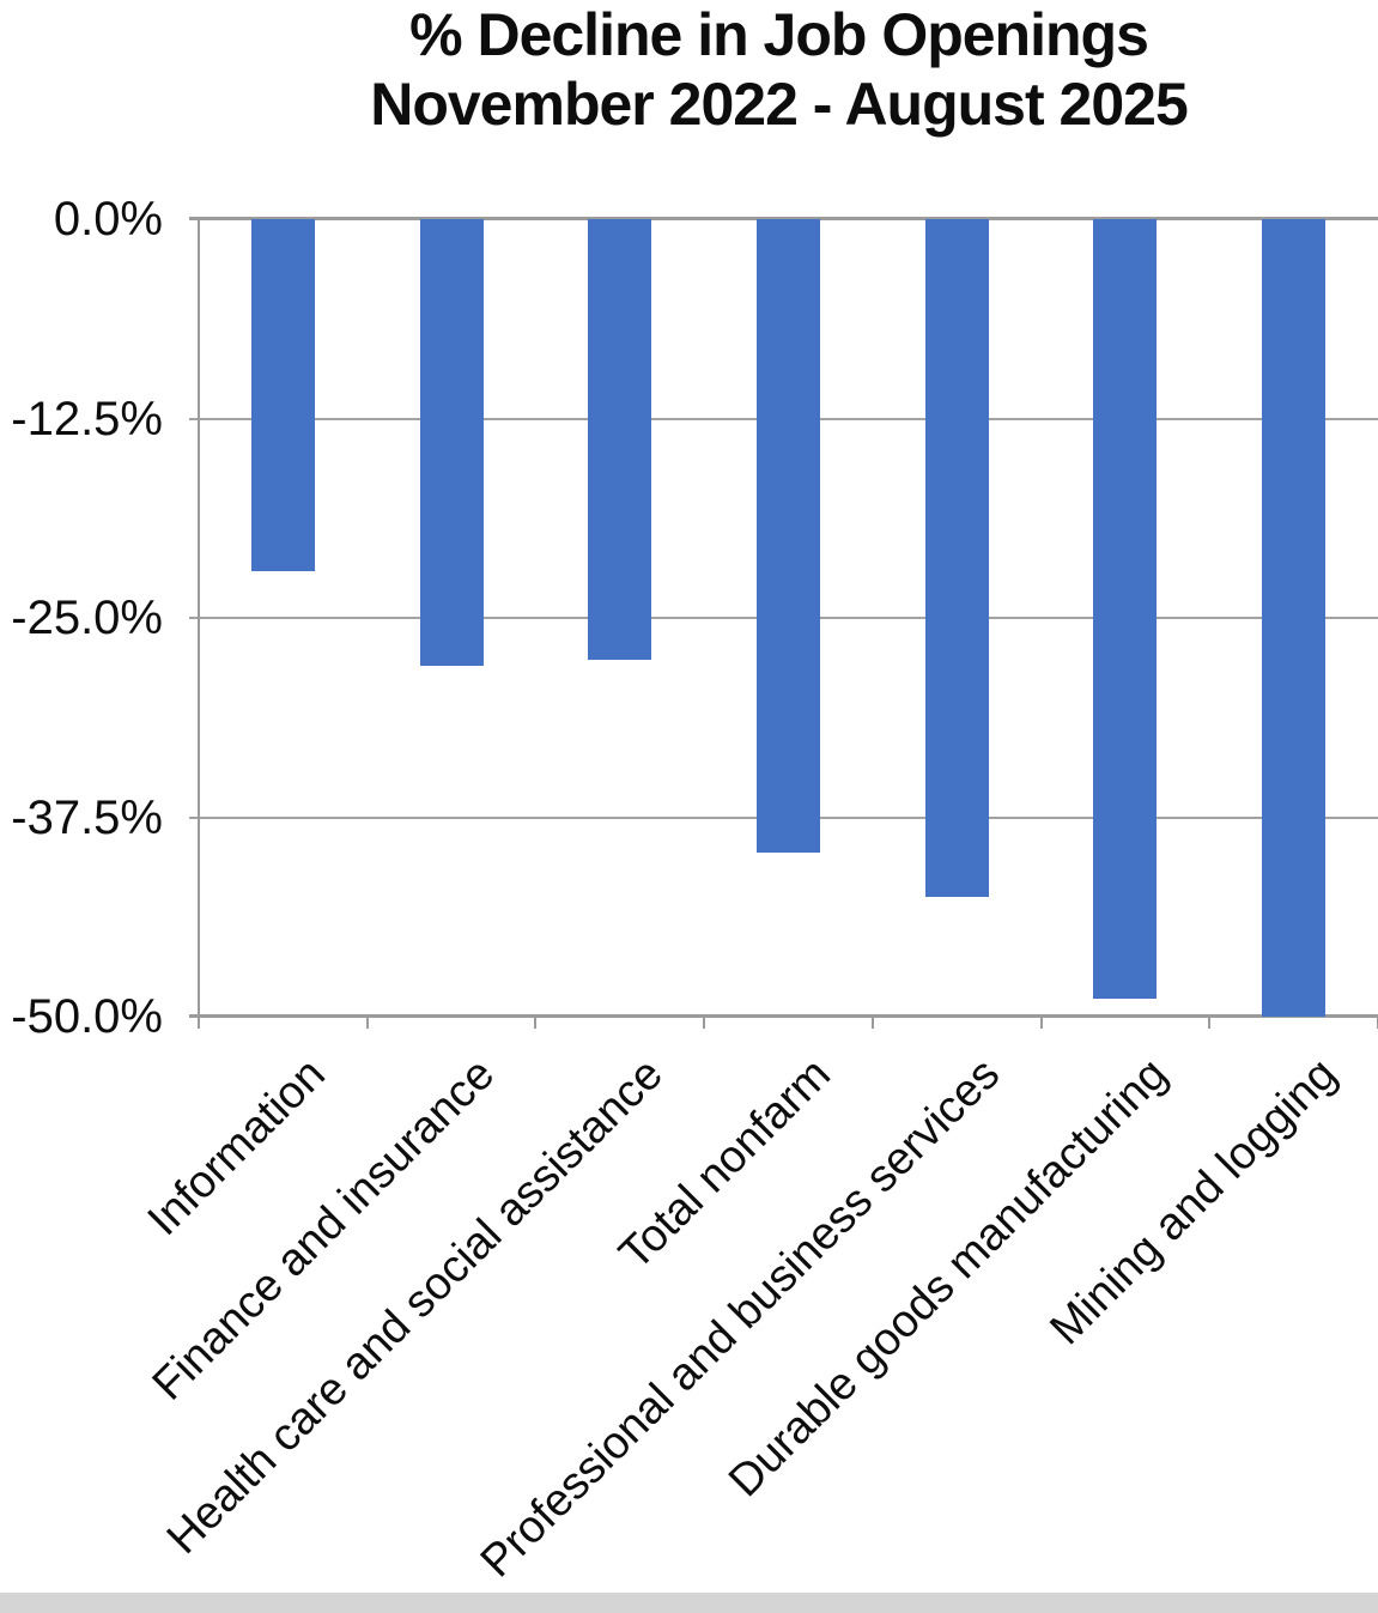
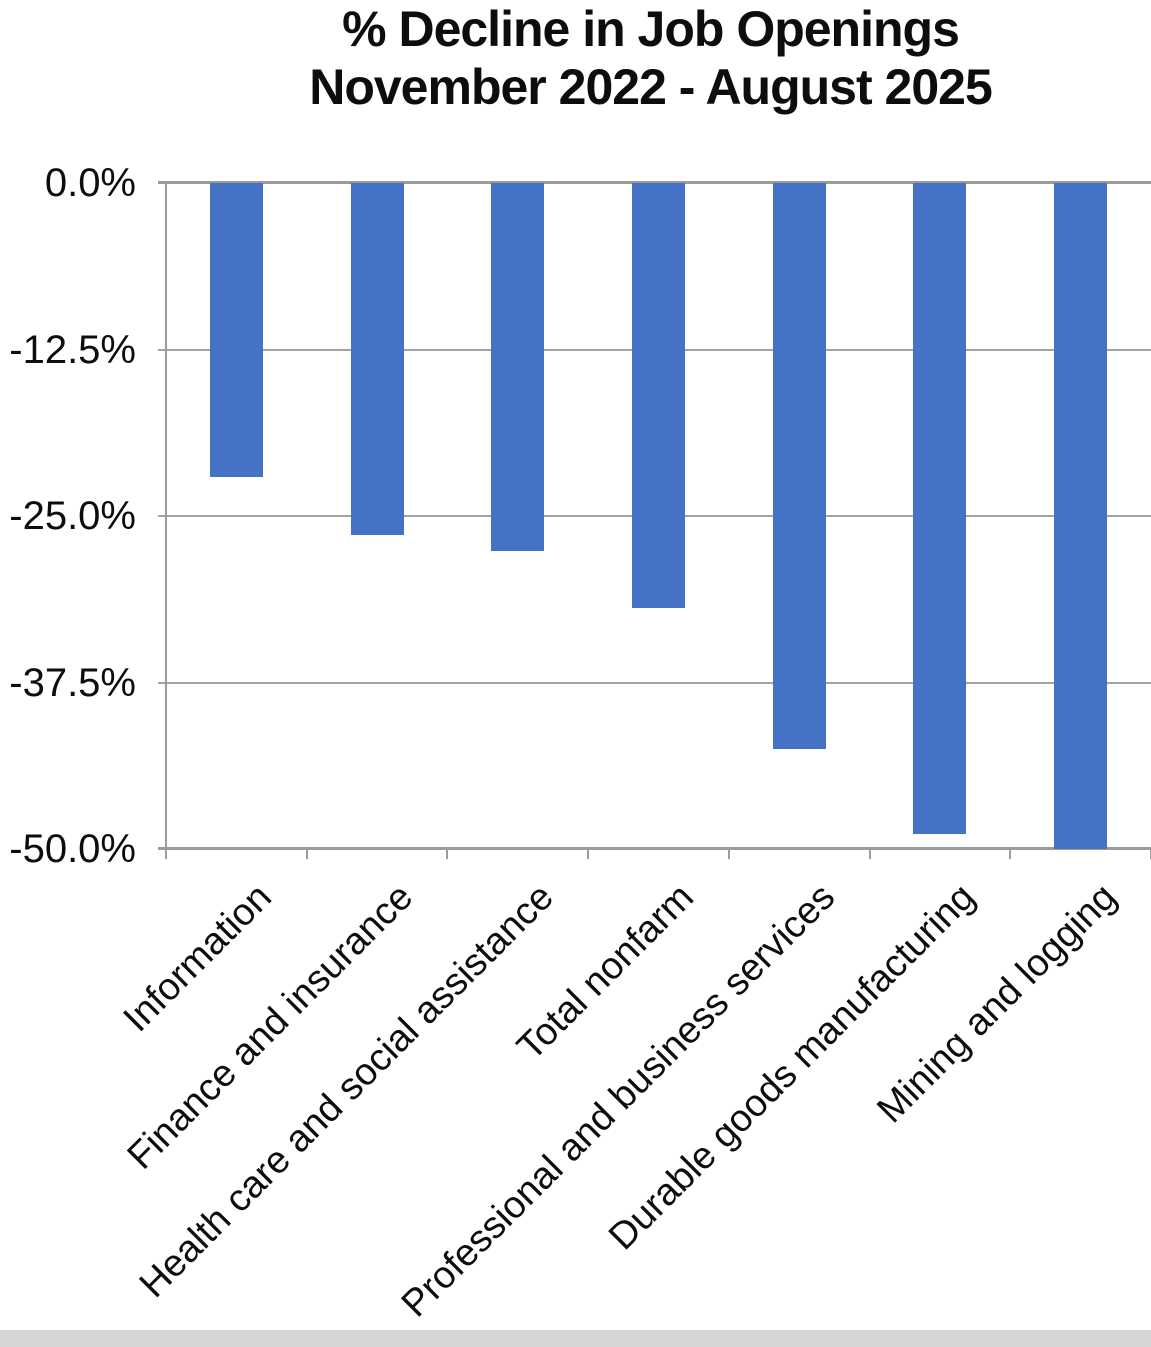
Finance and insurance: -28.0% -> -26.4%
Total nonfarm: -39.7% -> -31.9%
